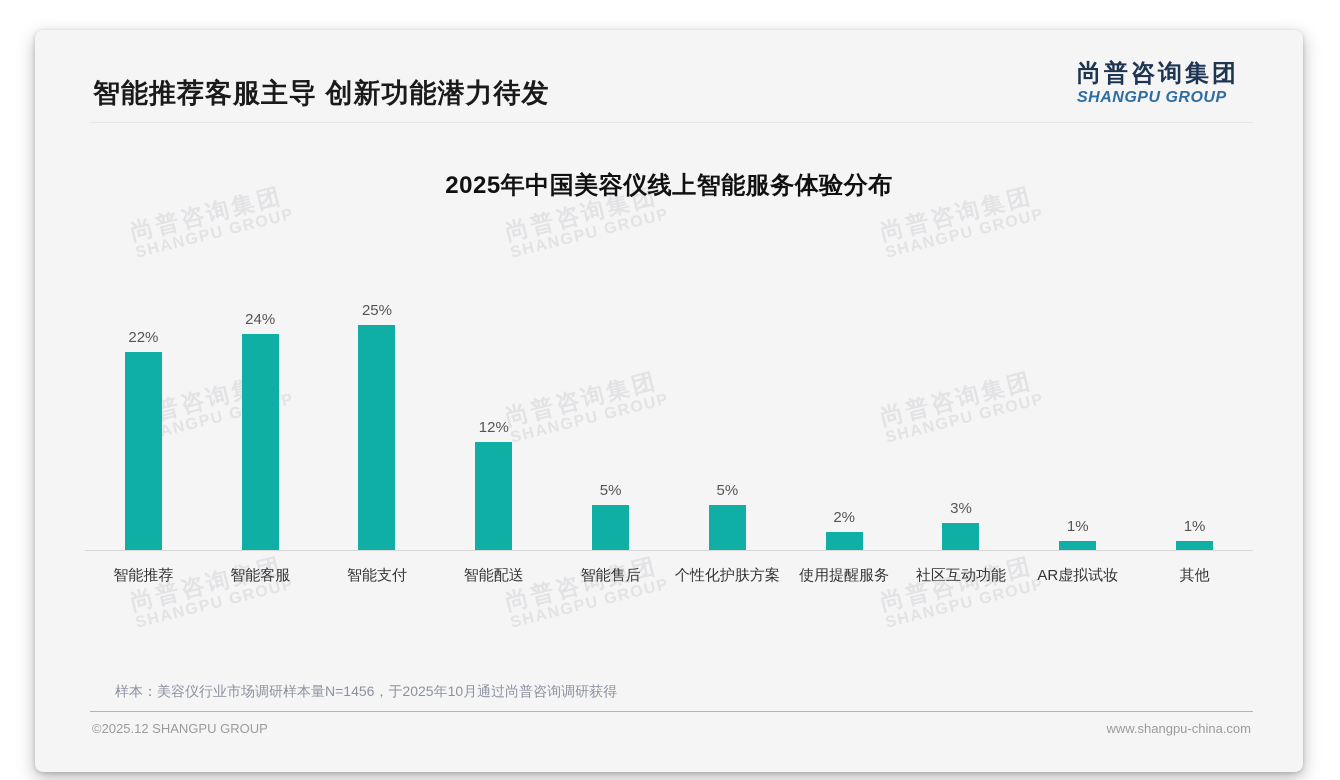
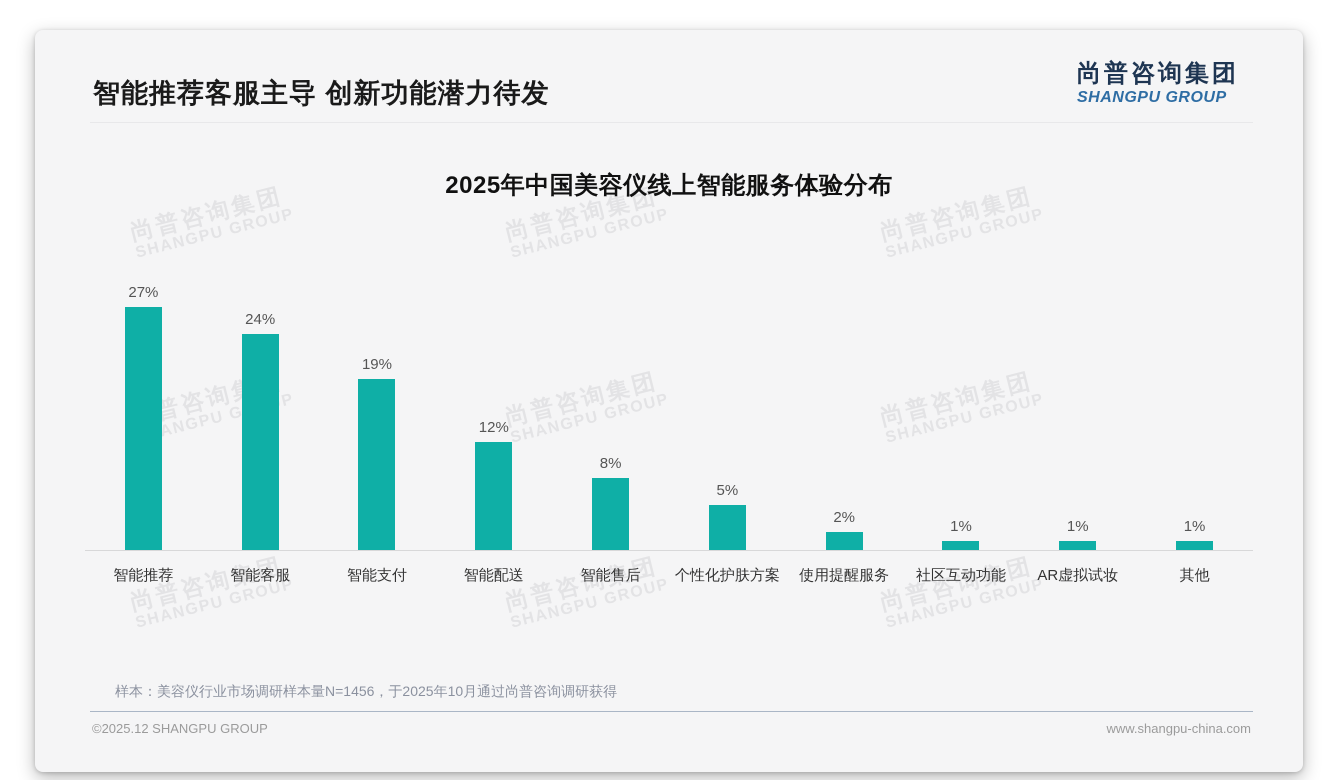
智能推荐: 22% -> 27%
智能支付: 25% -> 19%
智能售后: 5% -> 8%
社区互动功能: 3% -> 1%
